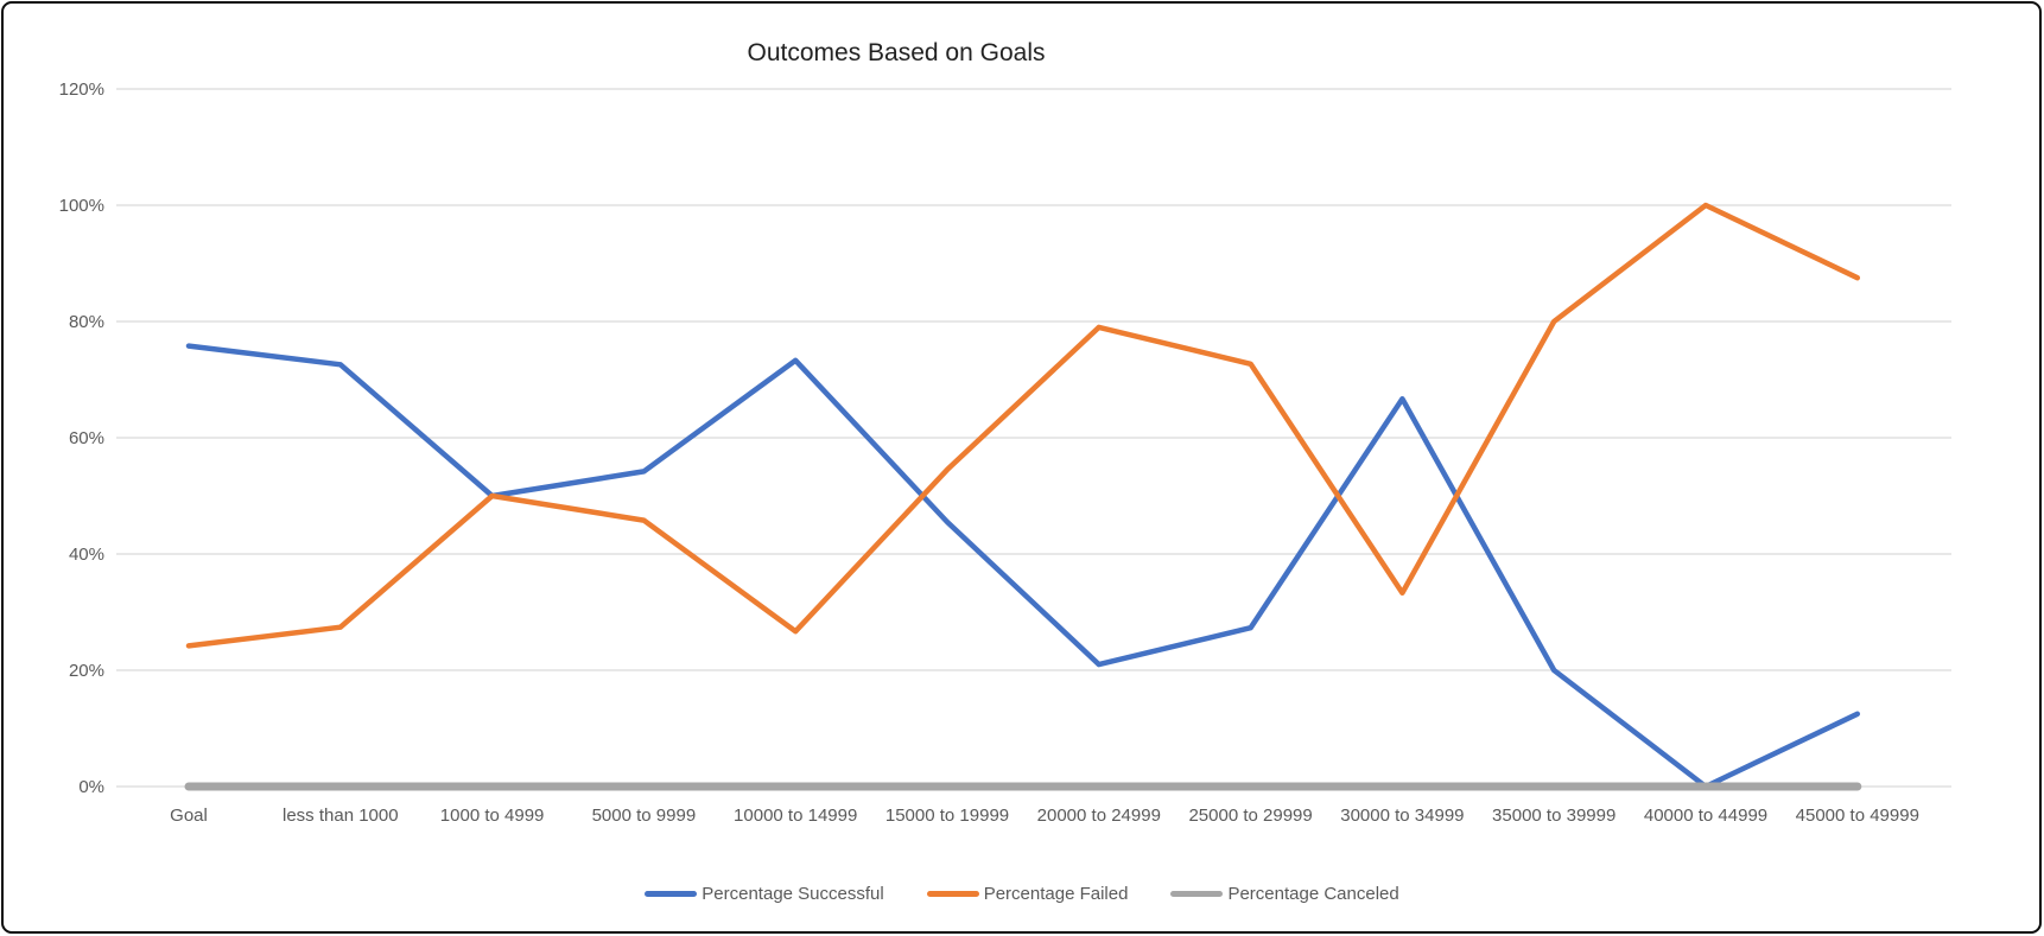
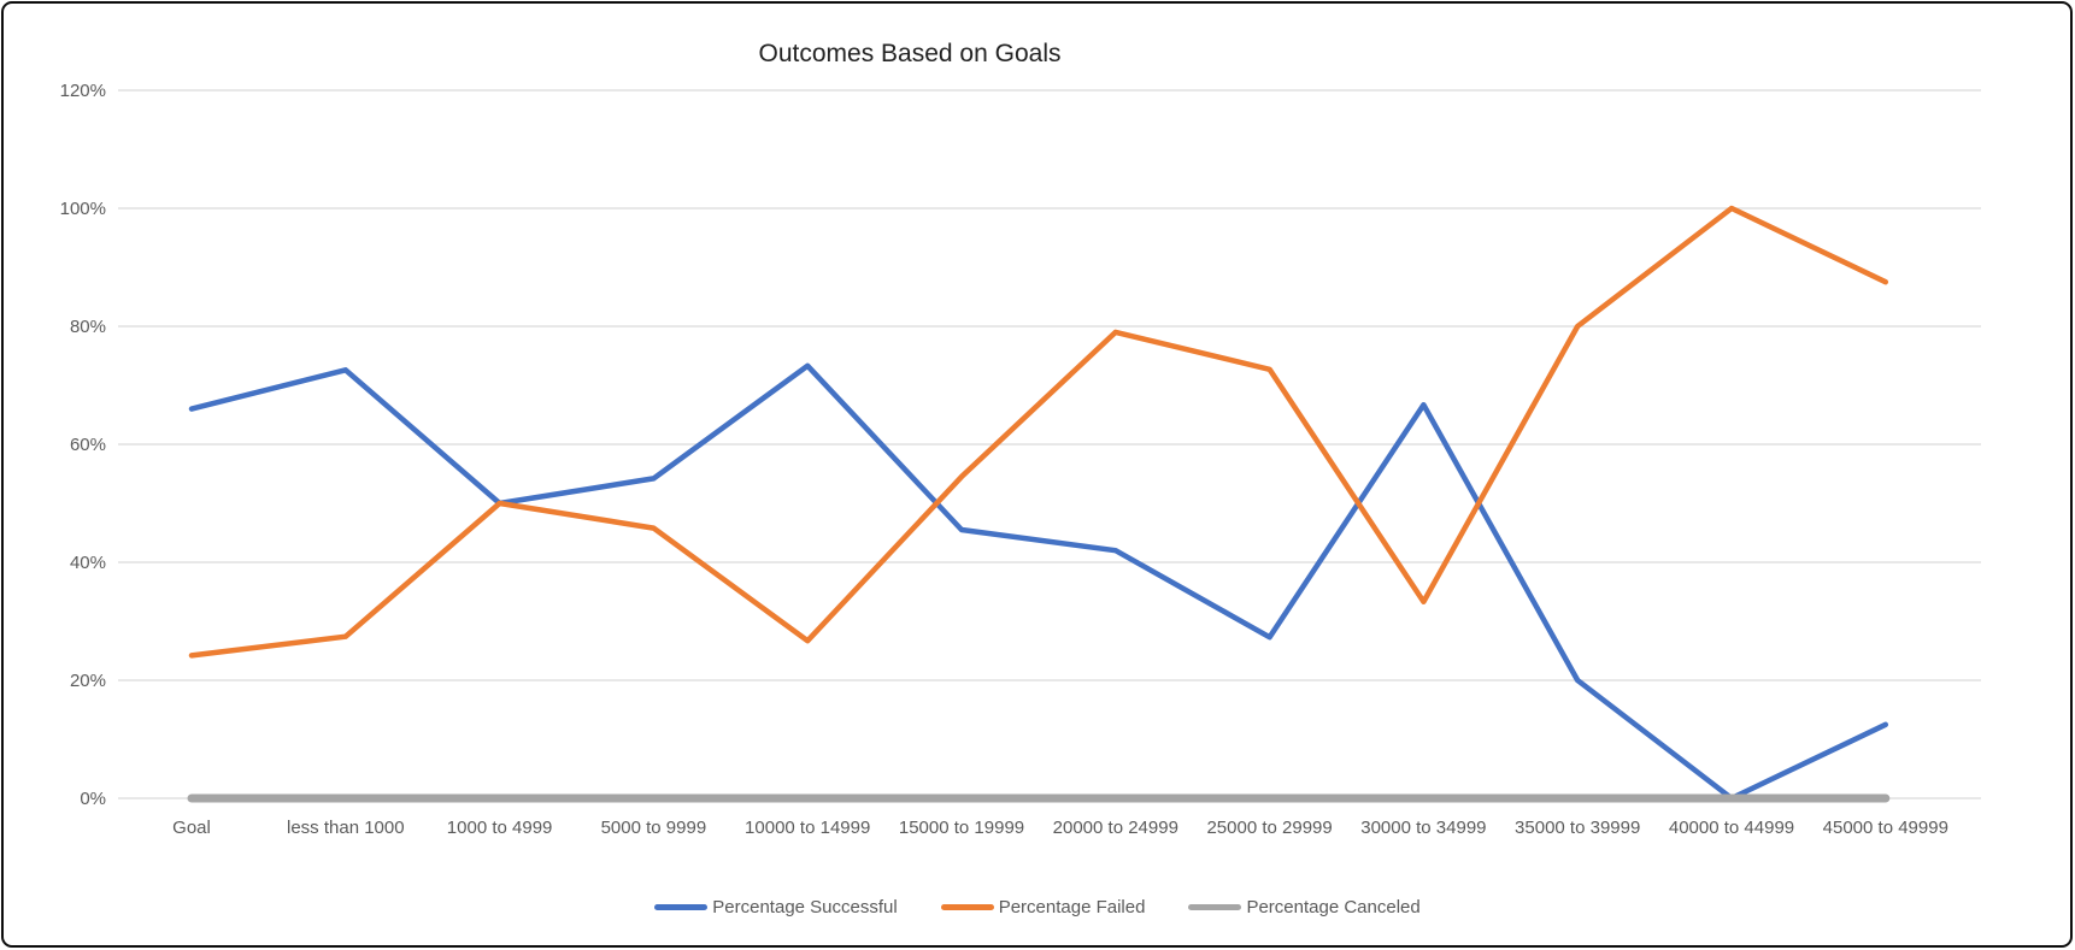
Percentage Successful/Goal: 76% -> 66%
Percentage Successful/20000 to 24999: 21% -> 42%
